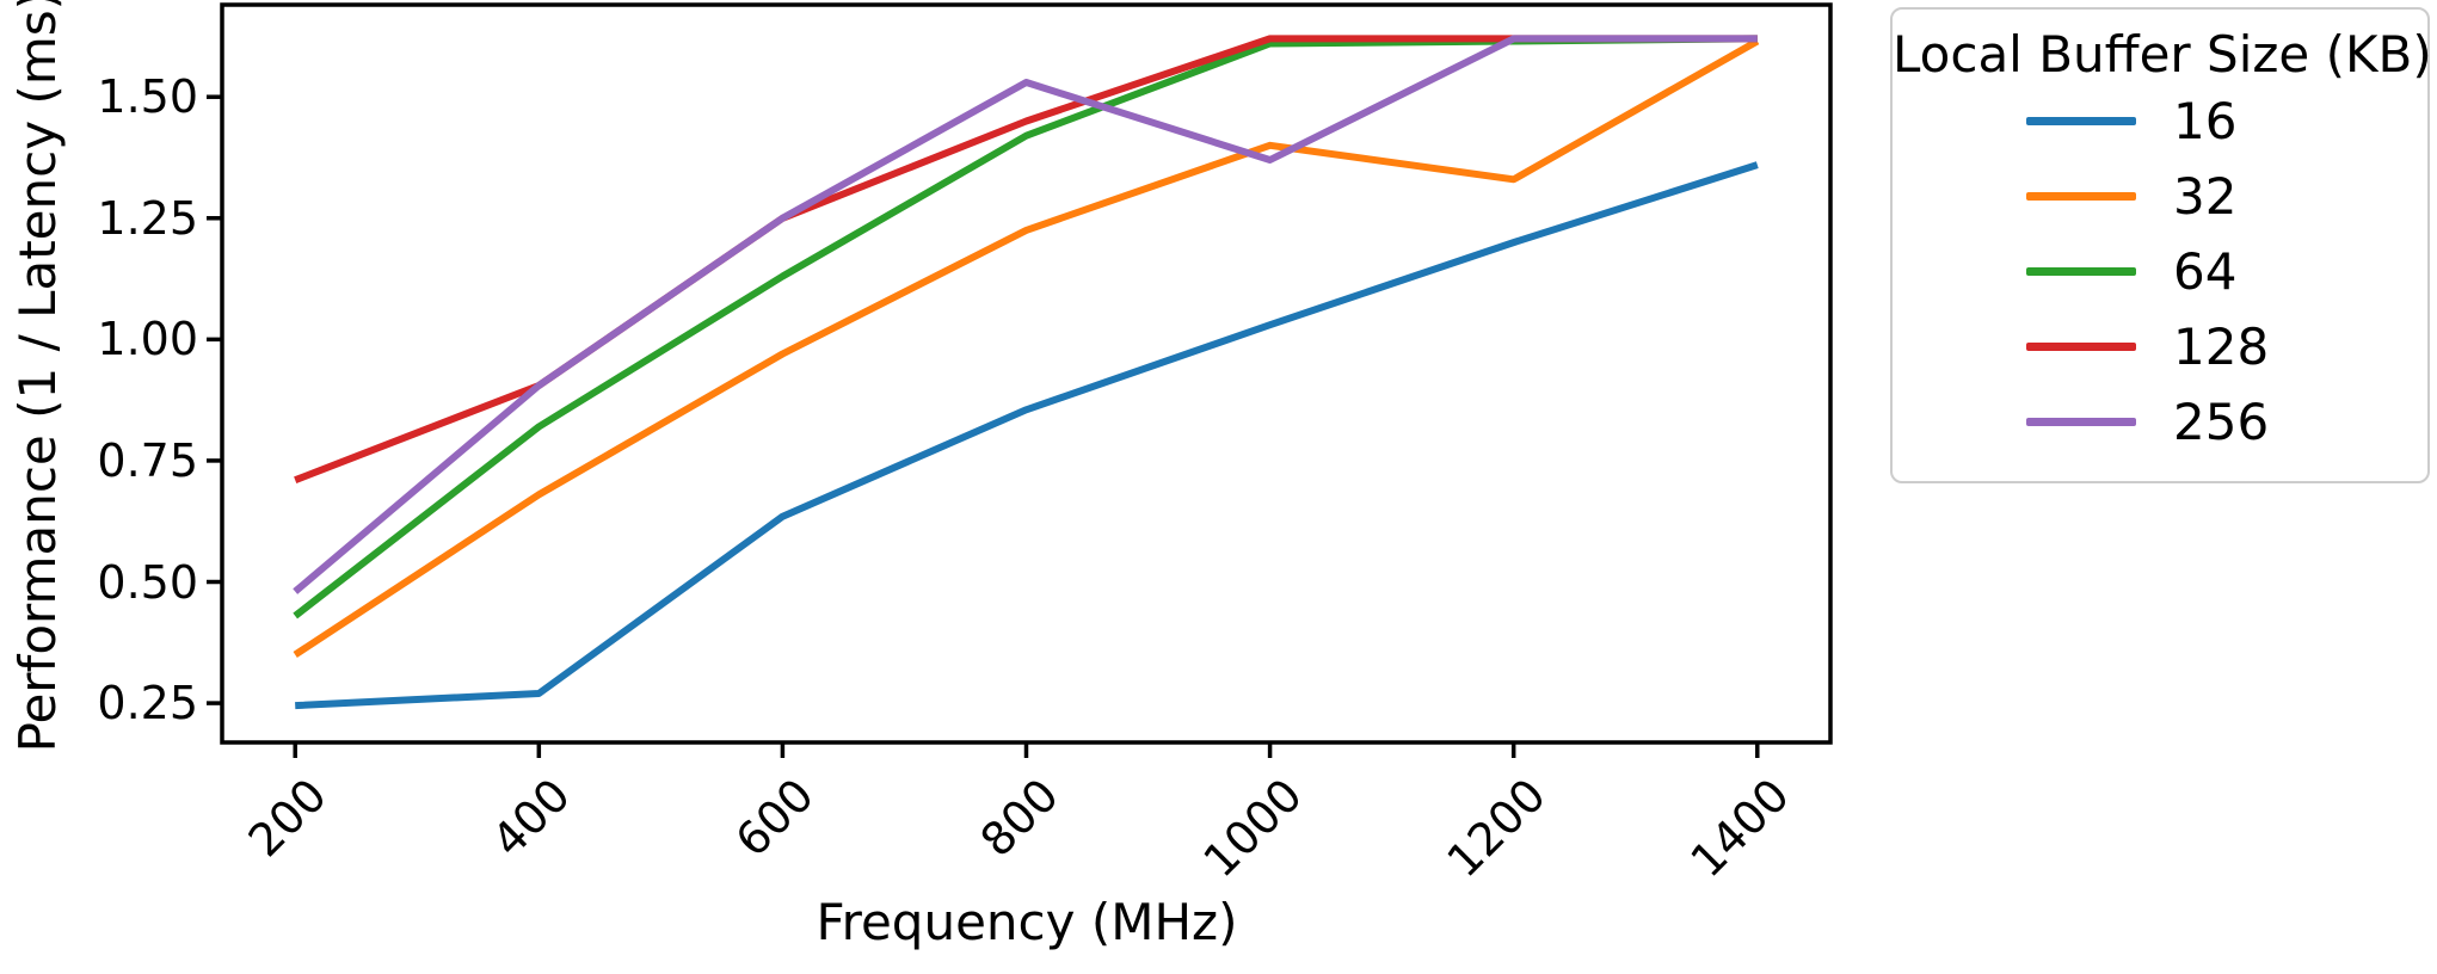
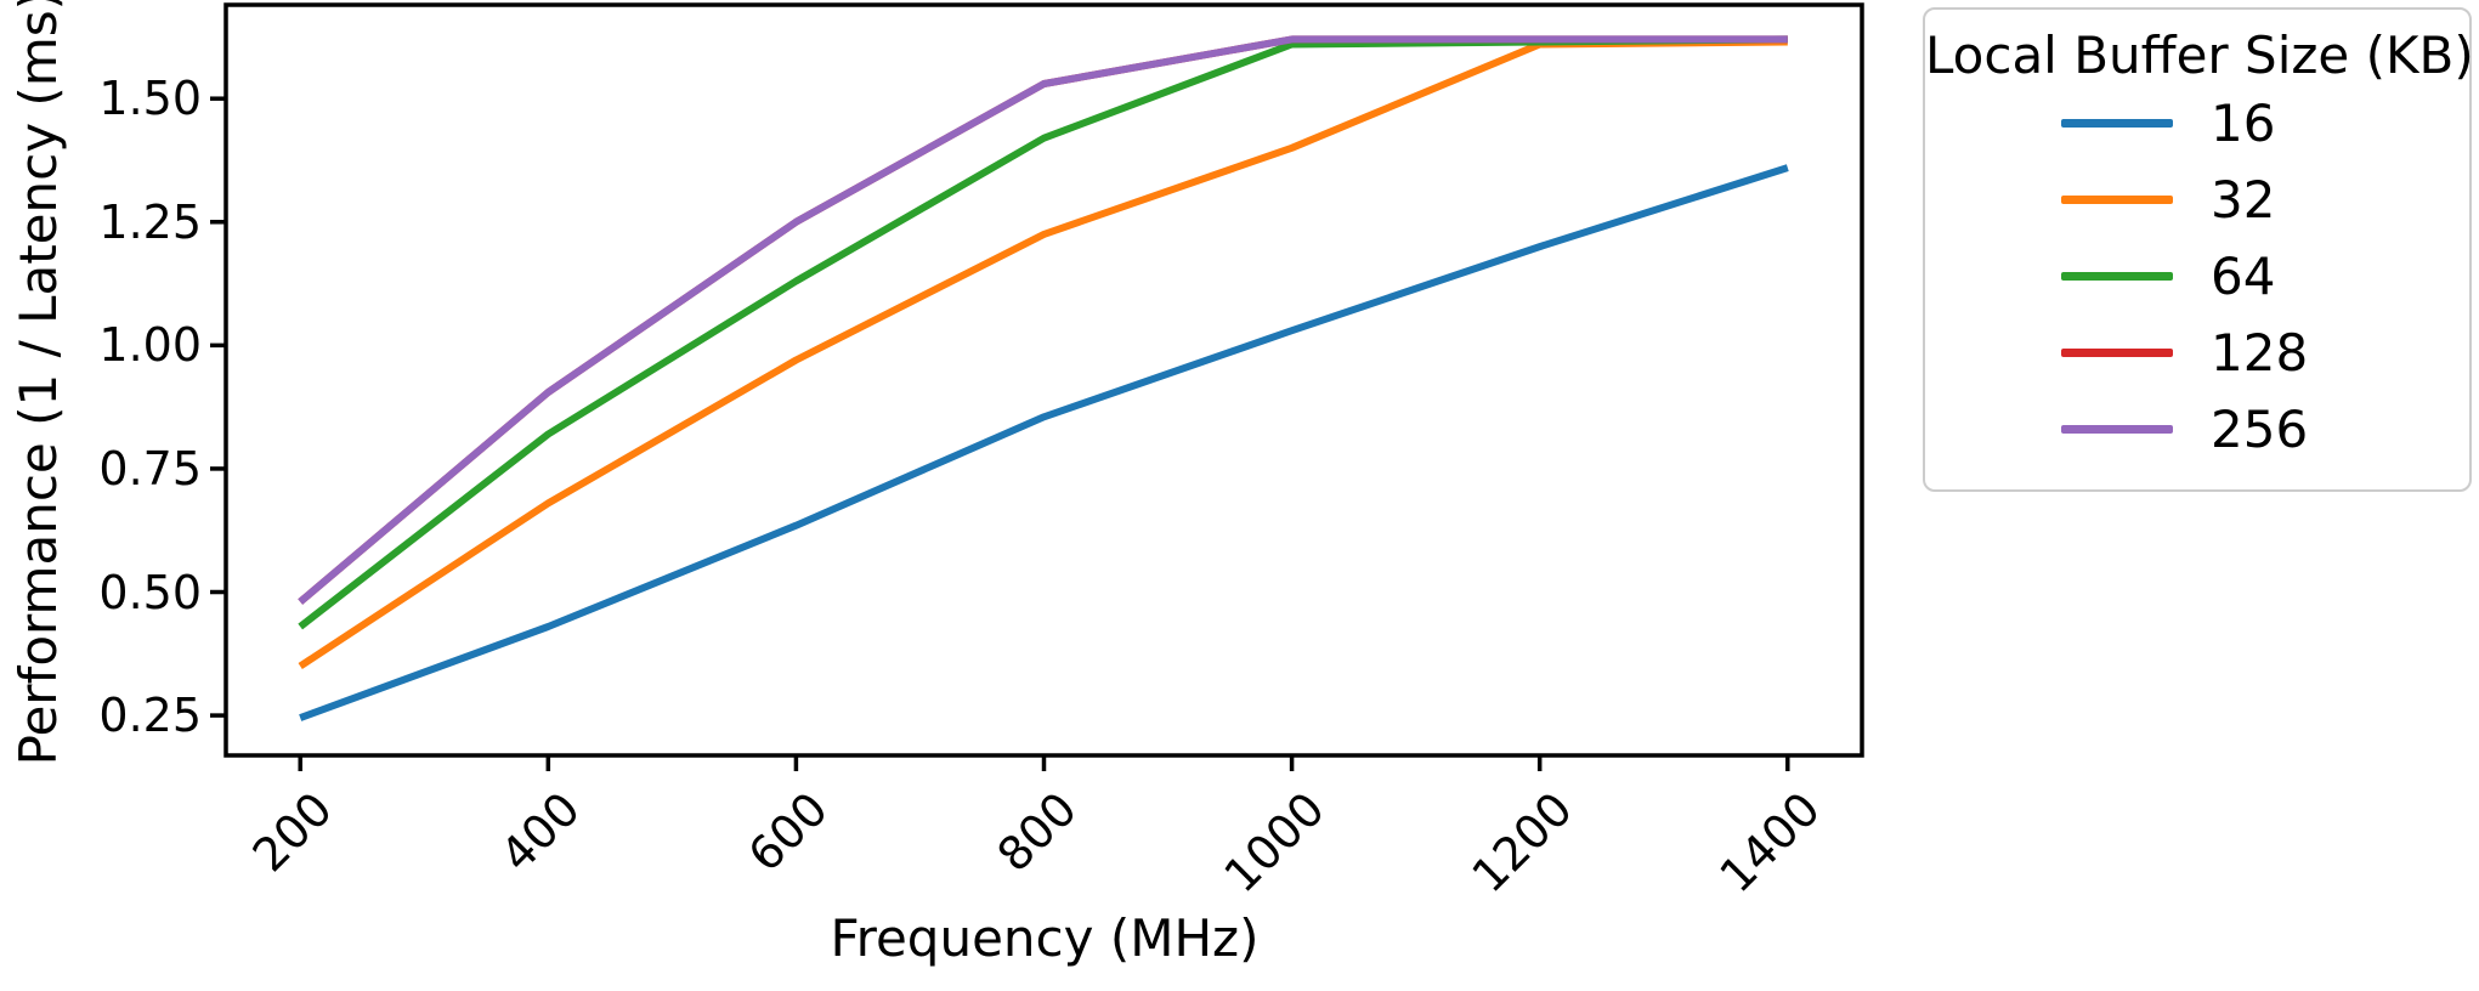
128/200: 0.71 -> 0.48
16/400: 0.27 -> 0.43
128/800: 1.45 -> 1.53
256/1000: 1.37 -> 1.62
32/1200: 1.33 -> 1.61
